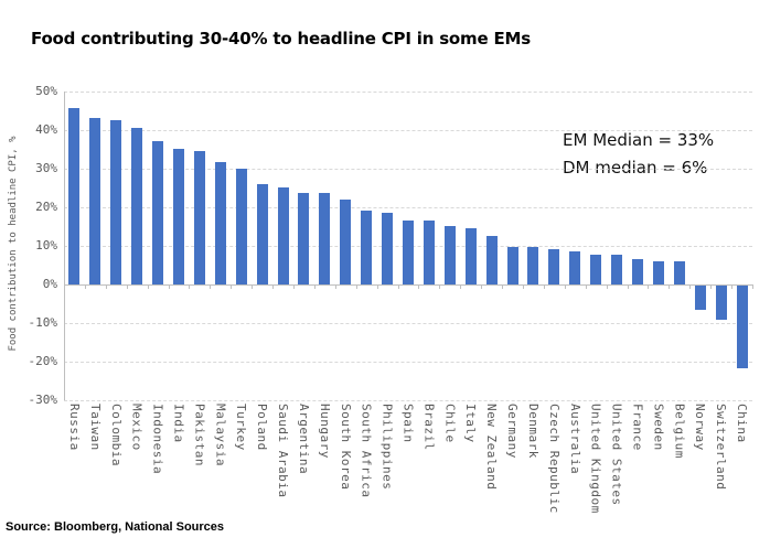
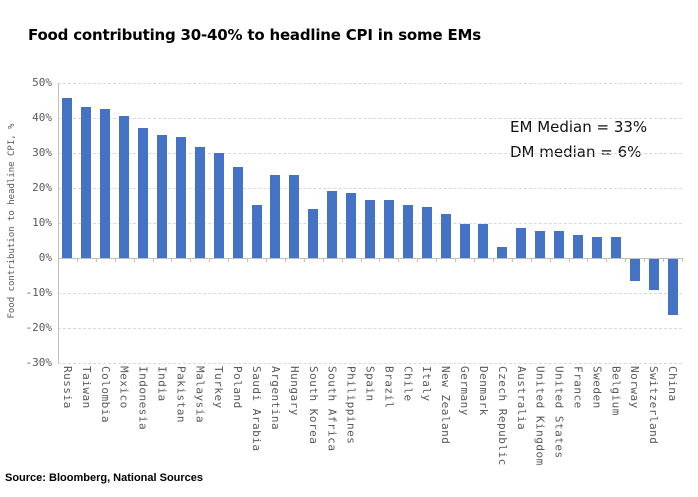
Saudi Arabia: 25% -> 15%
South Korea: 22% -> 14%
Czech Republic: 9% -> 3%
China: -22% -> -16%
